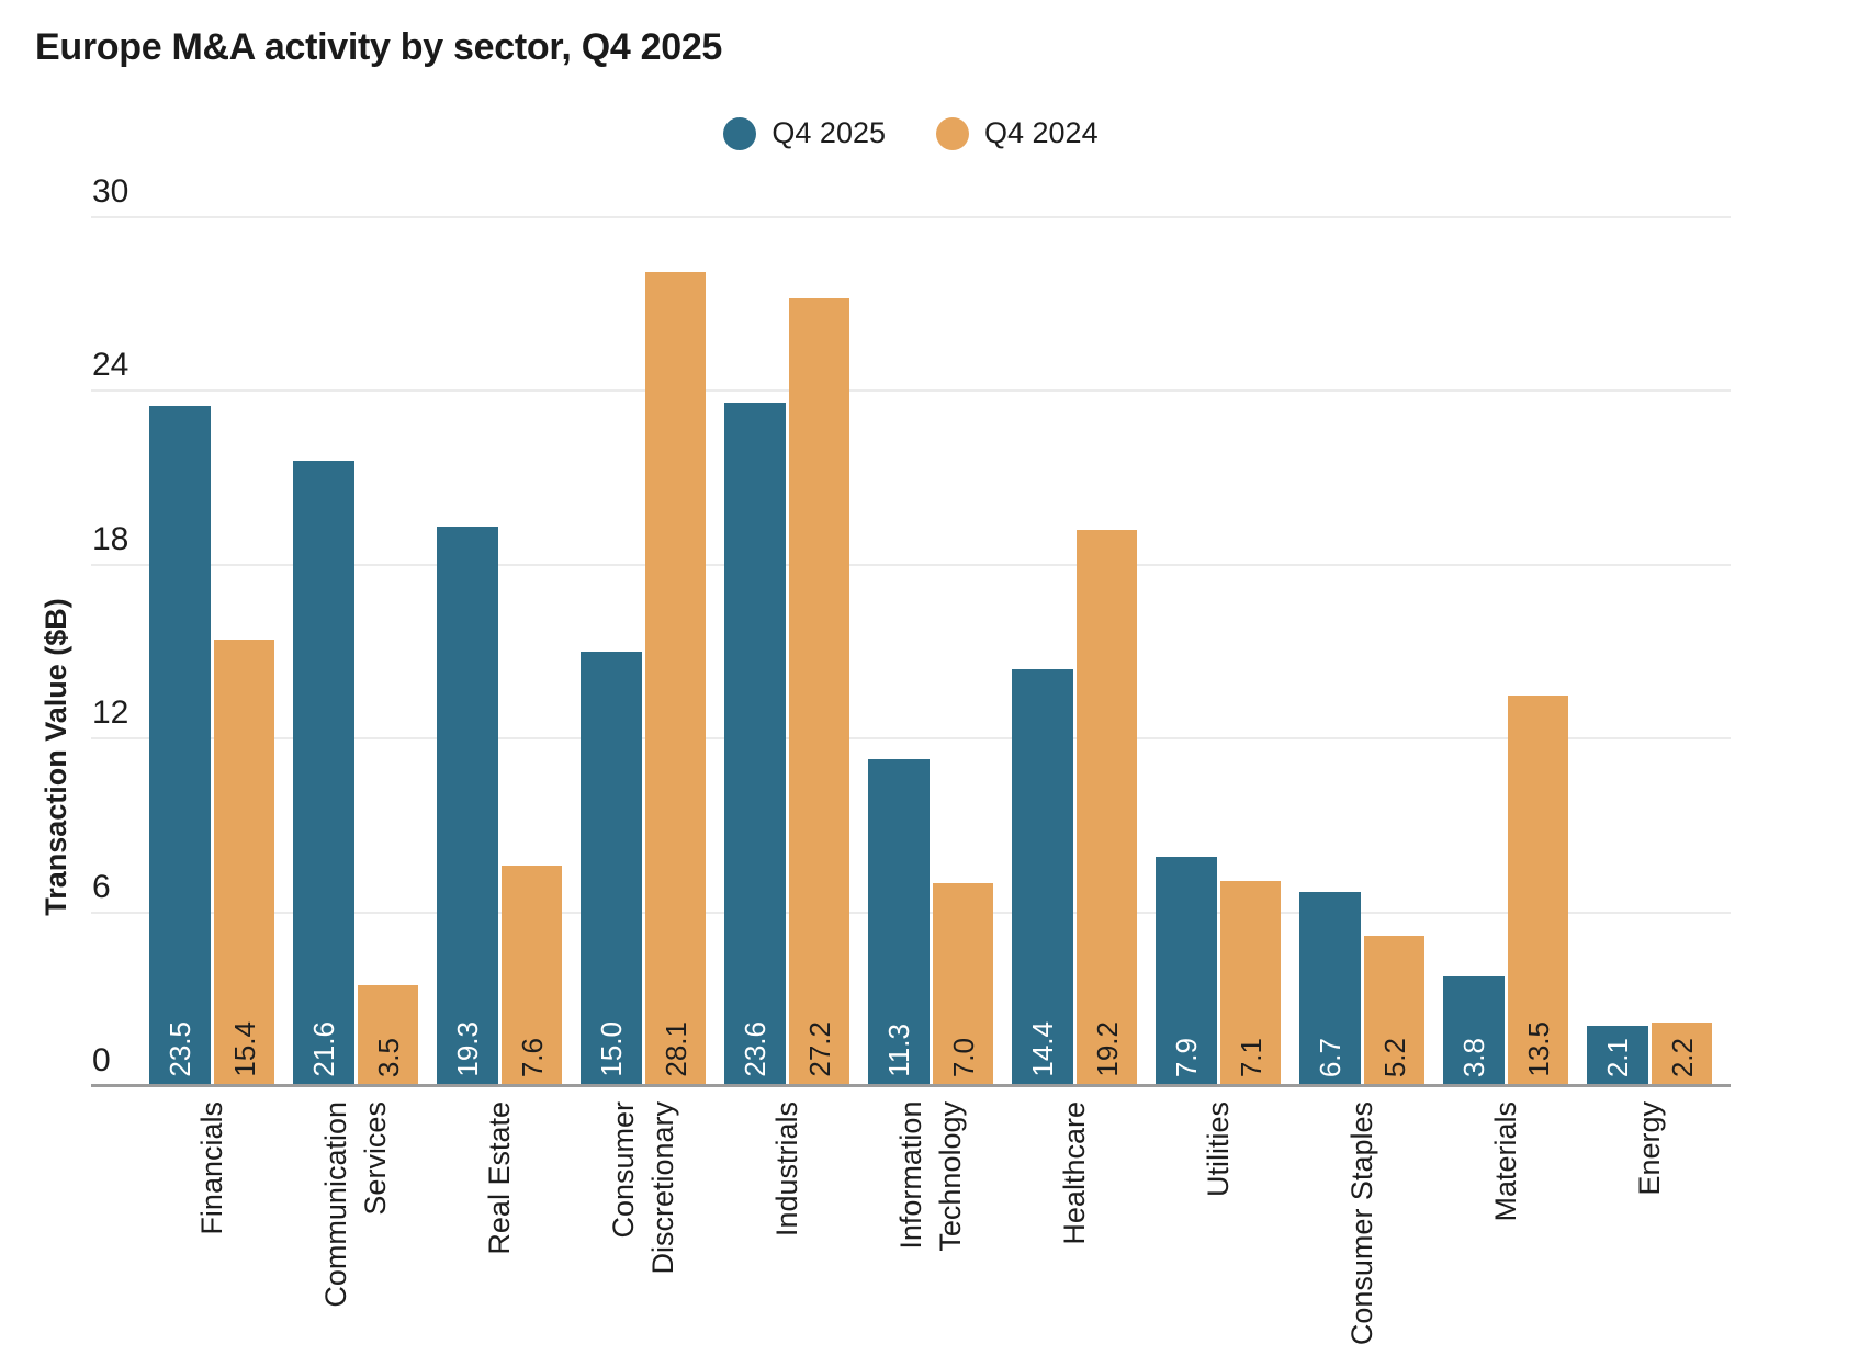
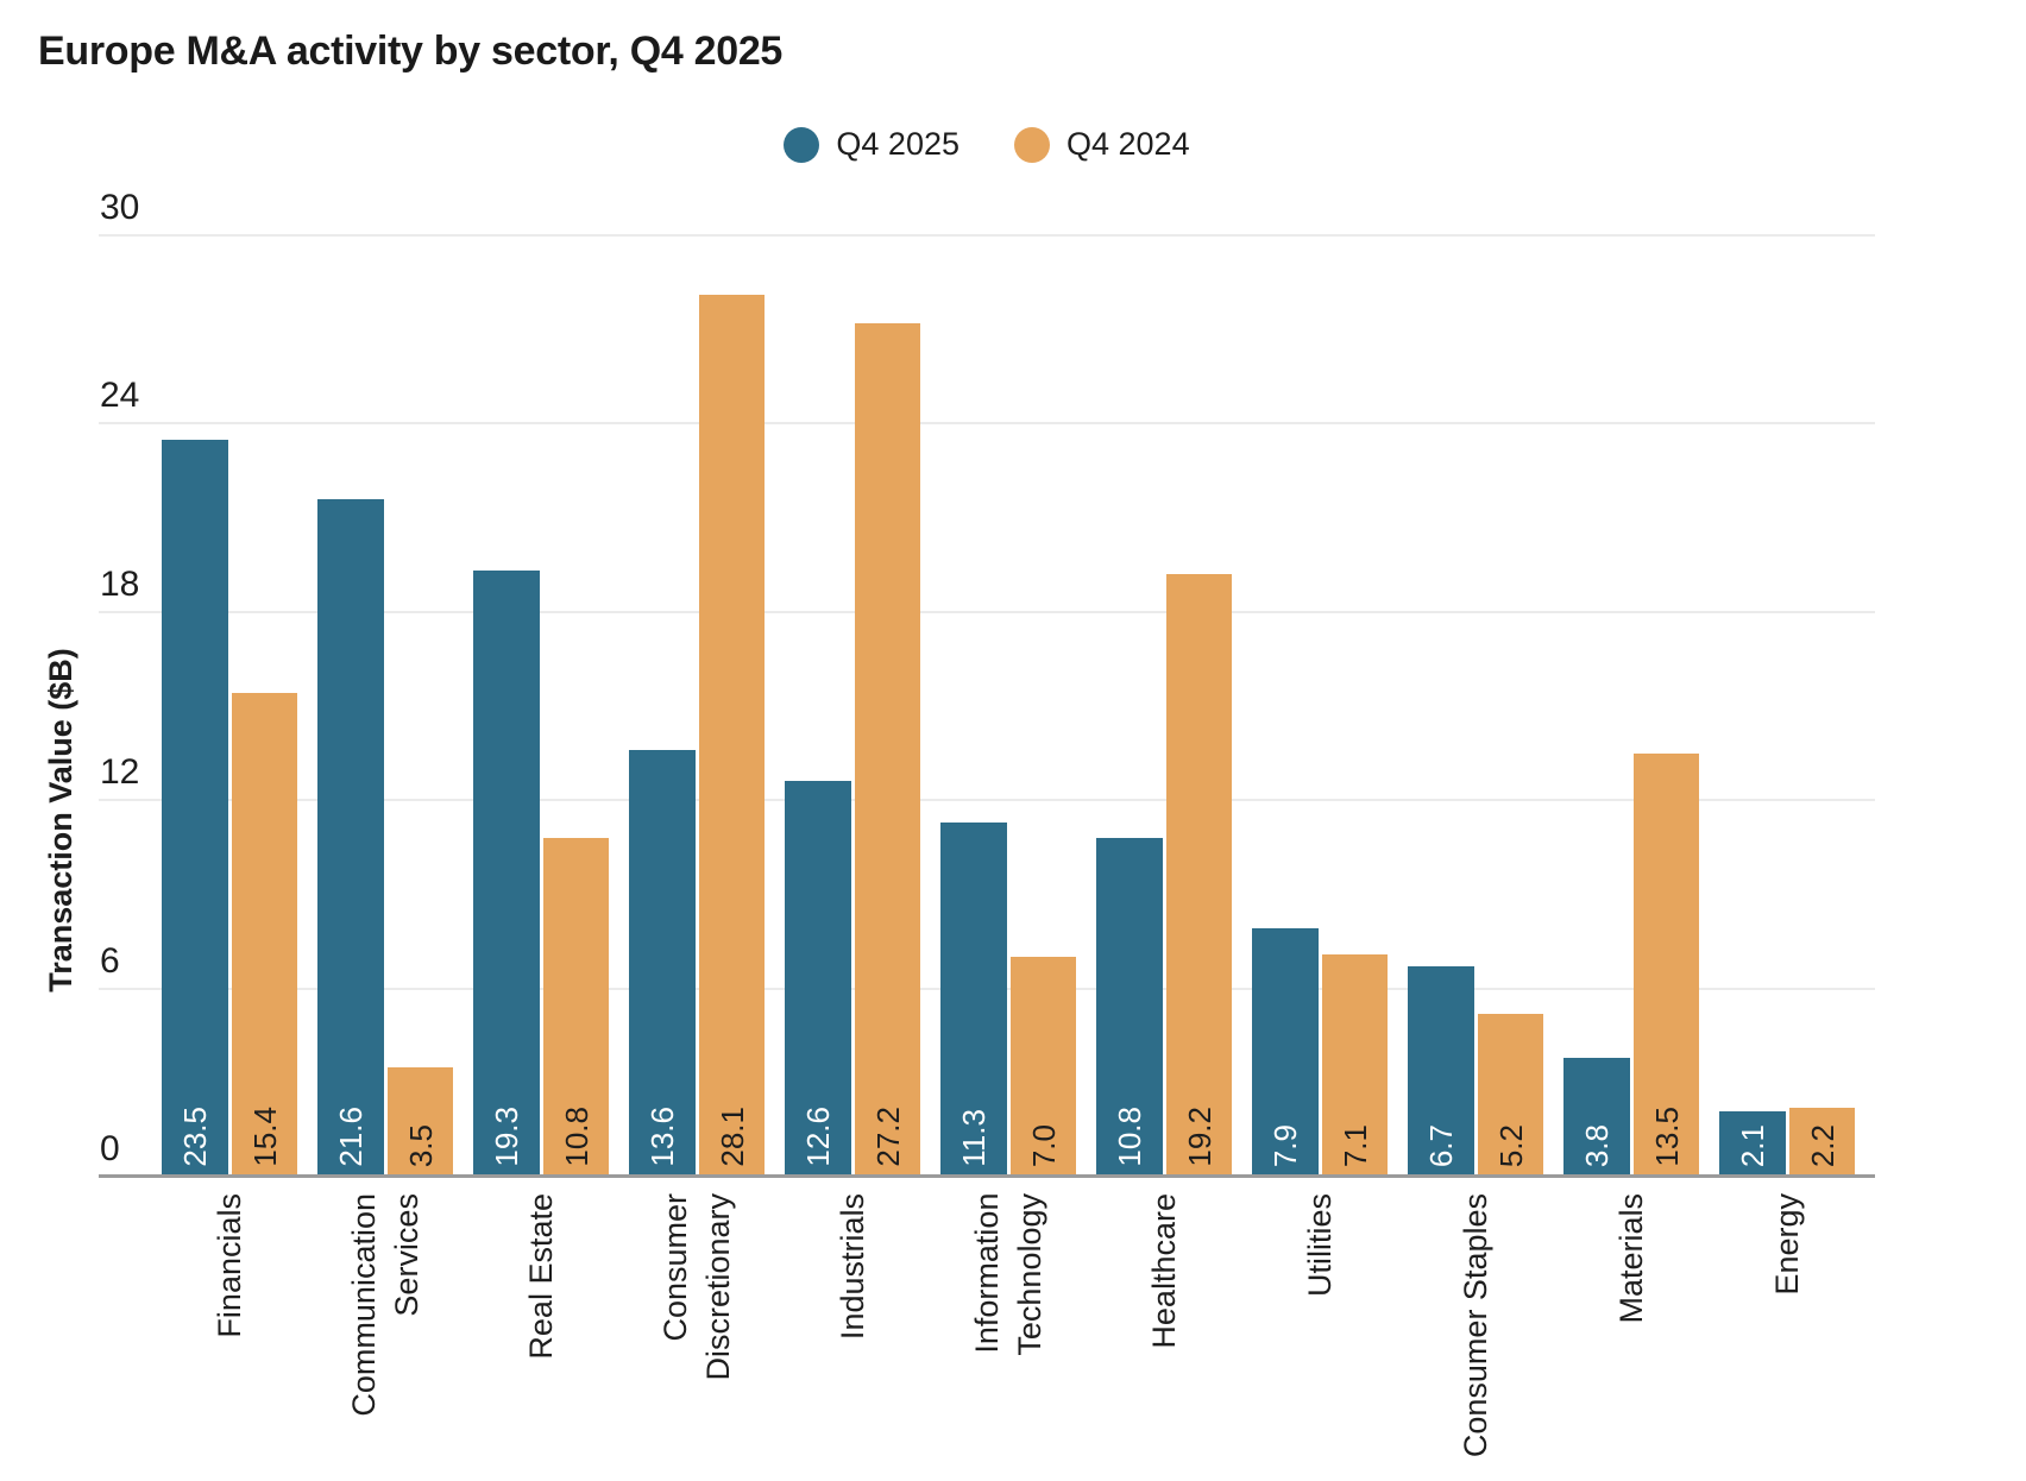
Q4 2024/Real Estate: 7.6 -> 10.8
Q4 2025/Consumer Discretionary: 15.0 -> 13.6
Q4 2025/Industrials: 23.6 -> 12.6
Q4 2025/Healthcare: 14.4 -> 10.8
